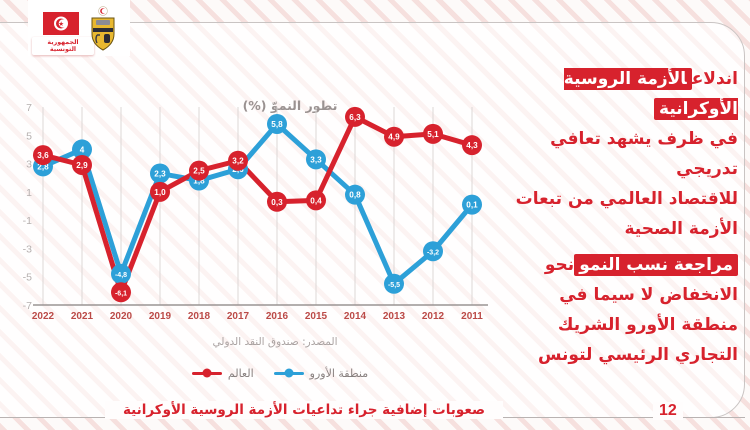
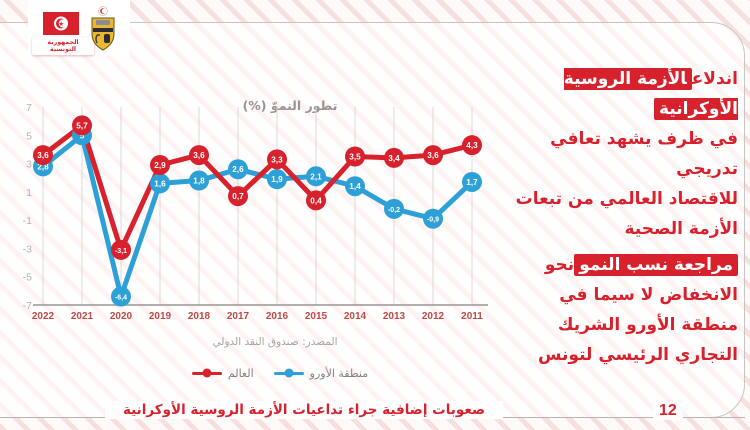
العالم/2021: 2,9 -> 5,7
منطقة الأورو/2021: 4 -> 5
العالم/2020: -6,1 -> -3,1
منطقة الأورو/2020: -4,8 -> -6,4
العالم/2019: 1,0 -> 2,9
منطقة الأورو/2019: 2,3 -> 1,6
العالم/2018: 2,5 -> 3,6
العالم/2017: 3,2 -> 0,7
العالم/2016: 0,3 -> 3,3
منطقة الأورو/2016: 5,8 -> 1,9
منطقة الأورو/2015: 3,3 -> 2,1
العالم/2014: 6,3 -> 3,5
منطقة الأورو/2014: 0,8 -> 1,4
العالم/2013: 4,9 -> 3,4
منطقة الأورو/2013: -5,5 -> -0,2
العالم/2012: 5,1 -> 3,6
منطقة الأورو/2012: -3,2 -> -0,9
منطقة الأورو/2011: 0,1 -> 1,7
